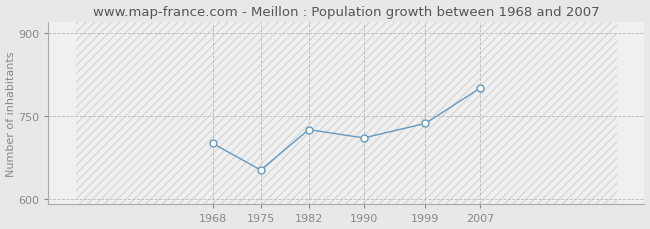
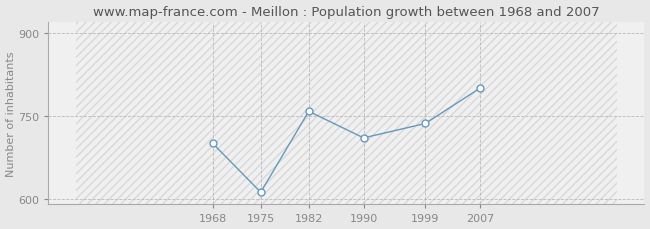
1975: 652 -> 612
1982: 725 -> 758
